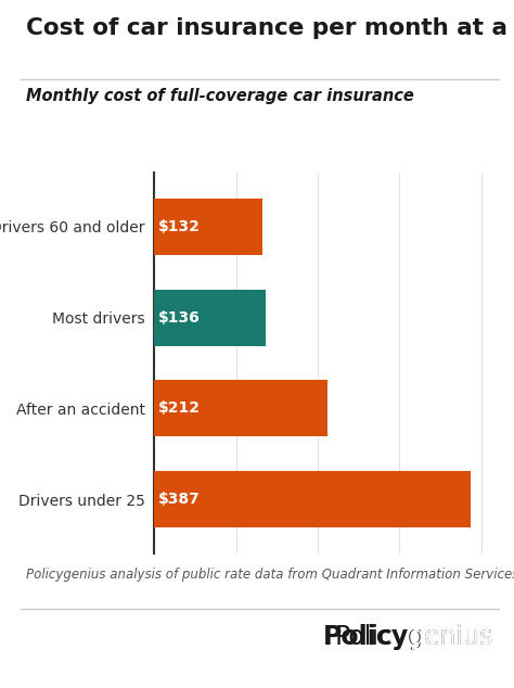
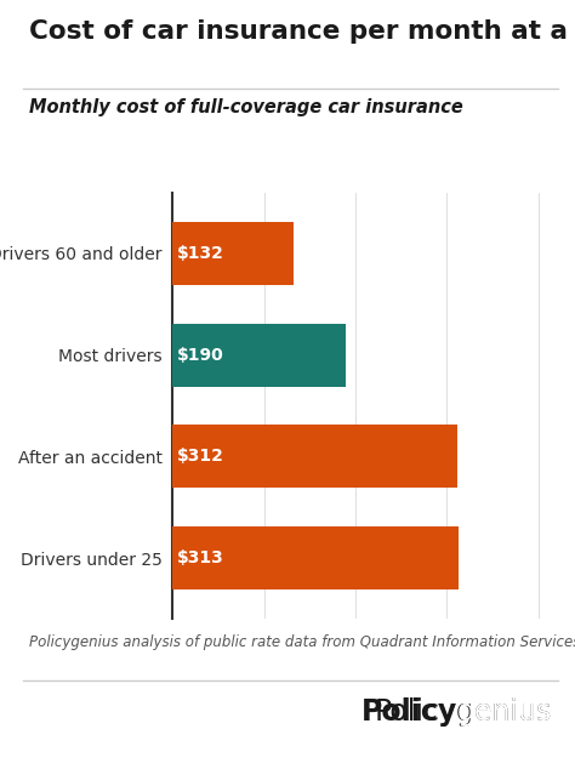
Most drivers: $136 -> $190
After an accident: $212 -> $312
Drivers under 25: $387 -> $313
